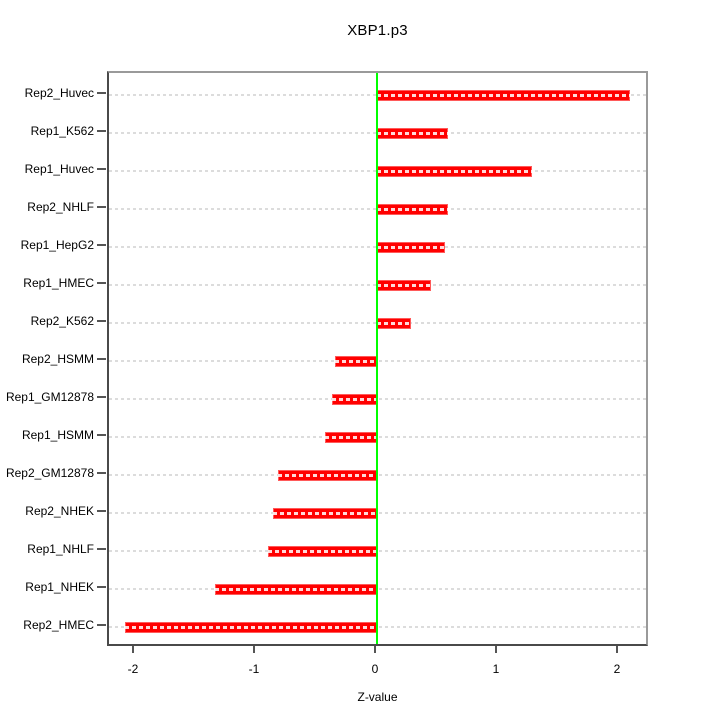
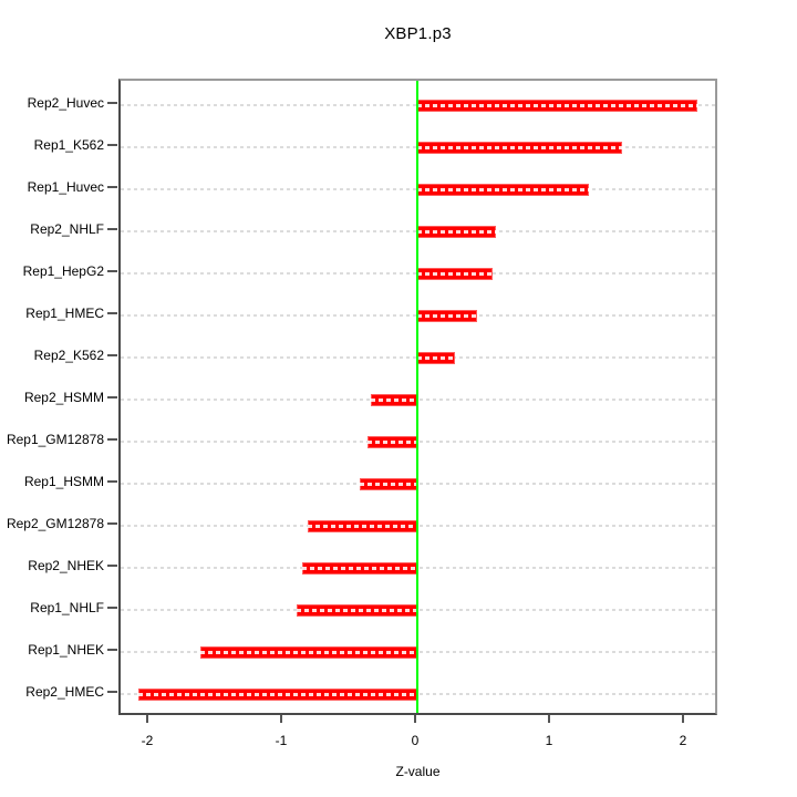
Rep1_K562: 0.59 -> 1.53
Rep1_NHEK: -1.34 -> -1.62
